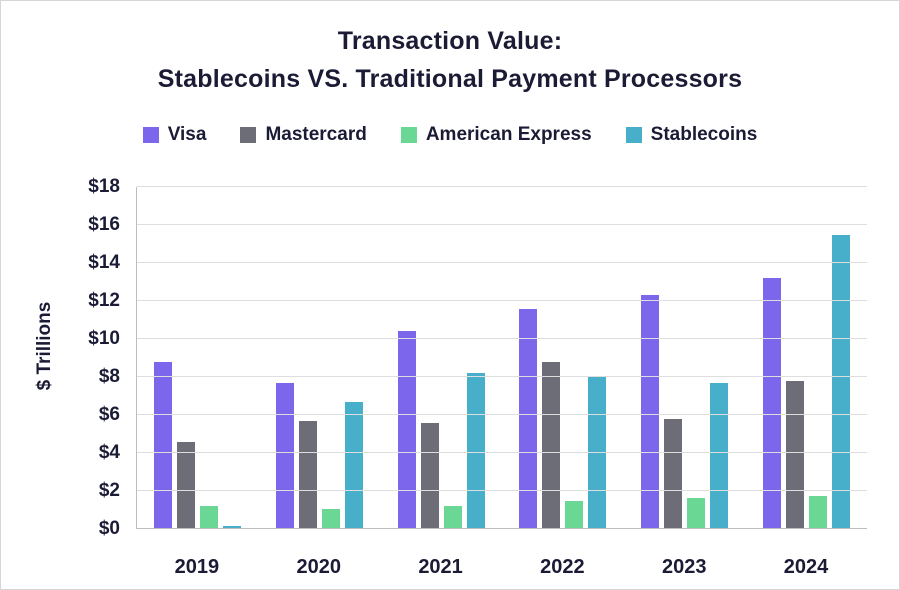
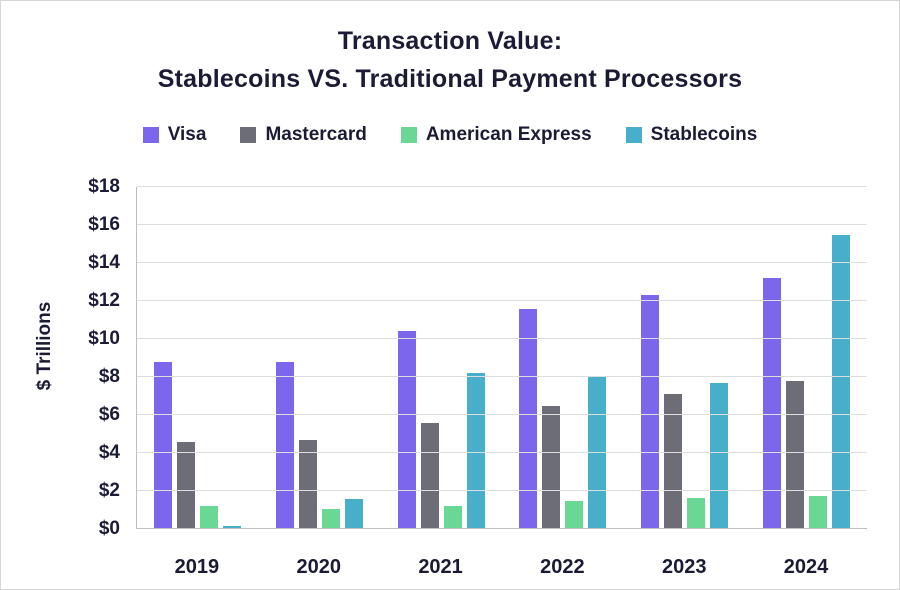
Visa/2020: $7.7 -> $8.8
Mastercard/2020: $5.7 -> $4.7
Stablecoins/2020: $6.7 -> $1.6
Mastercard/2022: $8.8 -> $6.5
Mastercard/2023: $5.8 -> $7.1
